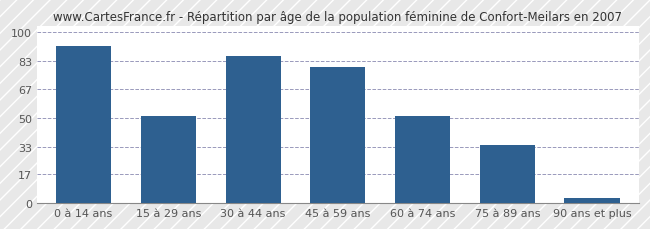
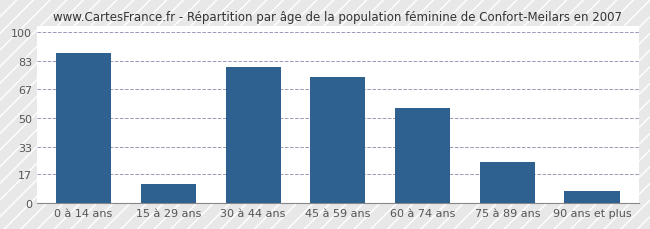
0 à 14 ans: 92 -> 88
15 à 29 ans: 51 -> 11
30 à 44 ans: 86 -> 80
45 à 59 ans: 80 -> 74
60 à 74 ans: 51 -> 56
75 à 89 ans: 34 -> 24
90 ans et plus: 3 -> 7
